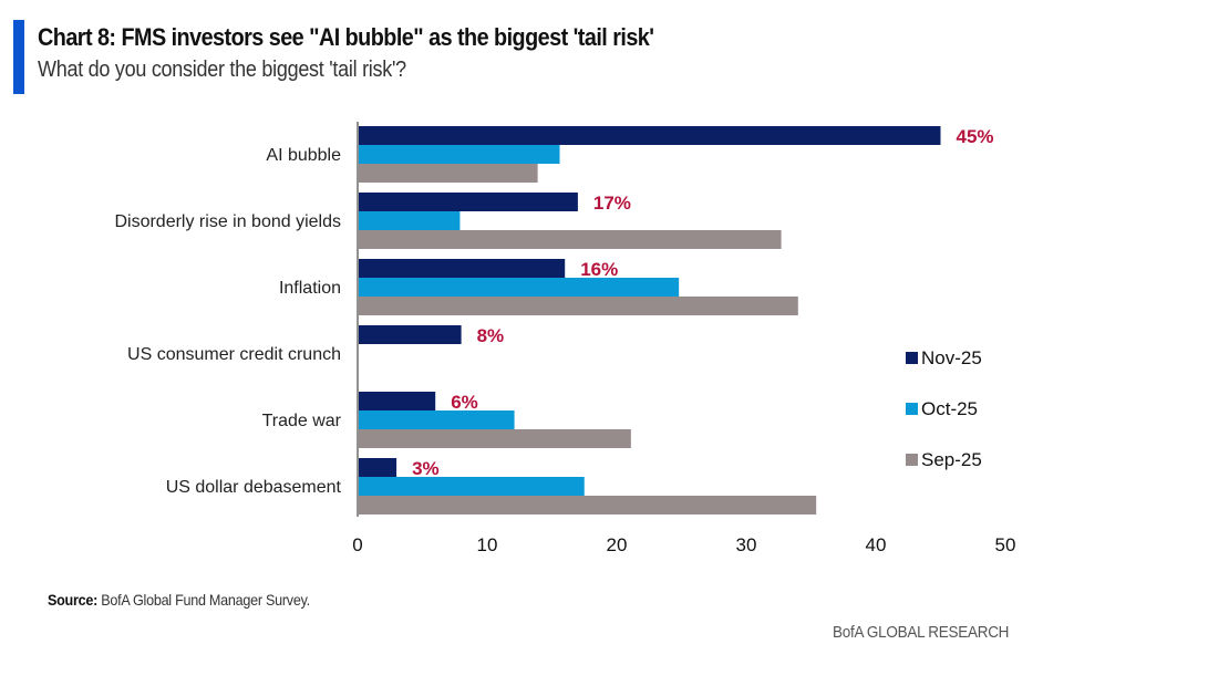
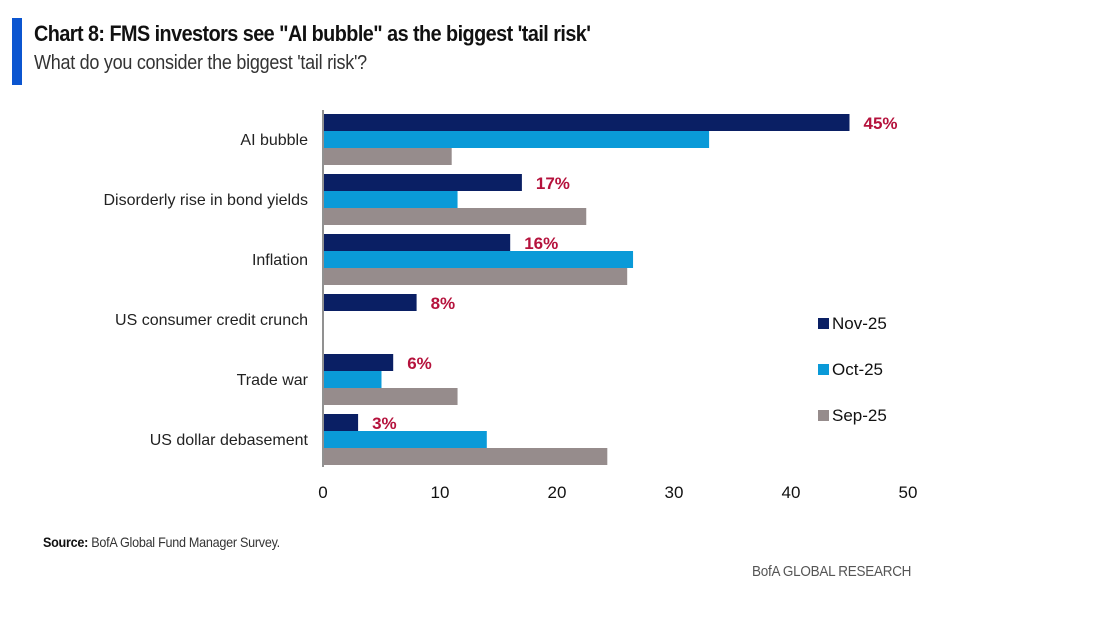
Oct-25/AI bubble: 15.6 -> 33.0
Sep-25/AI bubble: 13.9 -> 11.0
Oct-25/Disorderly rise in bond yields: 7.9 -> 11.5
Sep-25/Disorderly rise in bond yields: 32.7 -> 22.5
Oct-25/Inflation: 24.8 -> 26.5
Sep-25/Inflation: 34.0 -> 26.0
Oct-25/Trade war: 12.1 -> 5.0
Sep-25/Trade war: 21.1 -> 11.5
Oct-25/US dollar debasement: 17.5 -> 14.0
Sep-25/US dollar debasement: 35.4 -> 24.3
